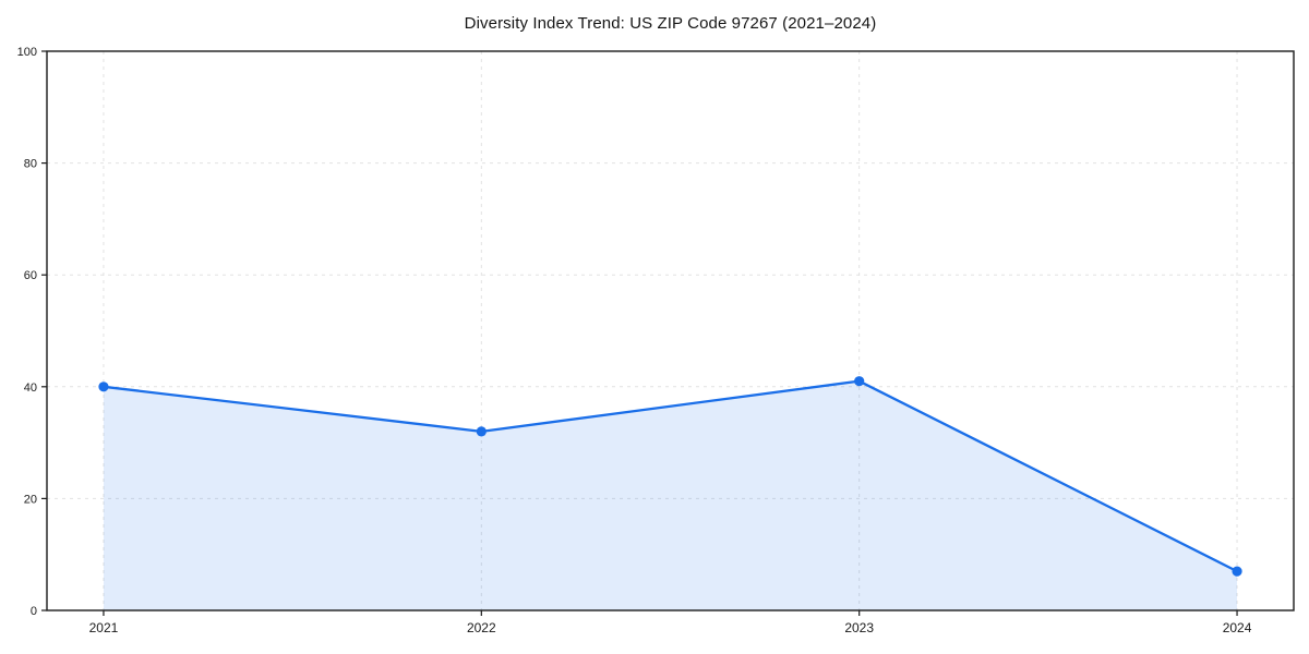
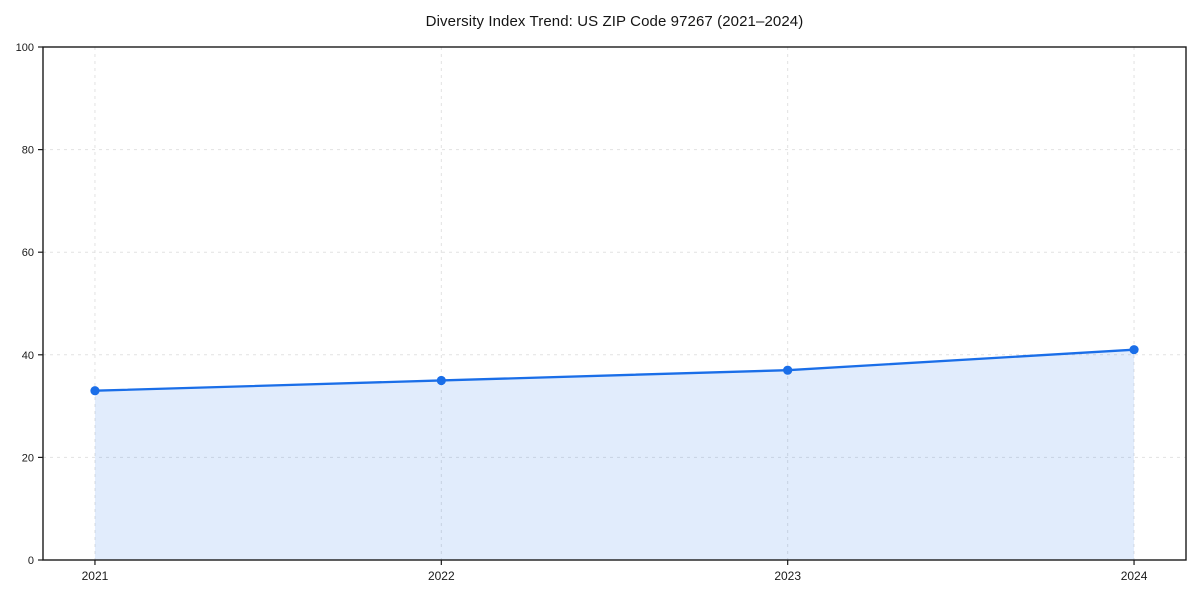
2021: 40 -> 33
2022: 32 -> 35
2023: 41 -> 37
2024: 7 -> 41
